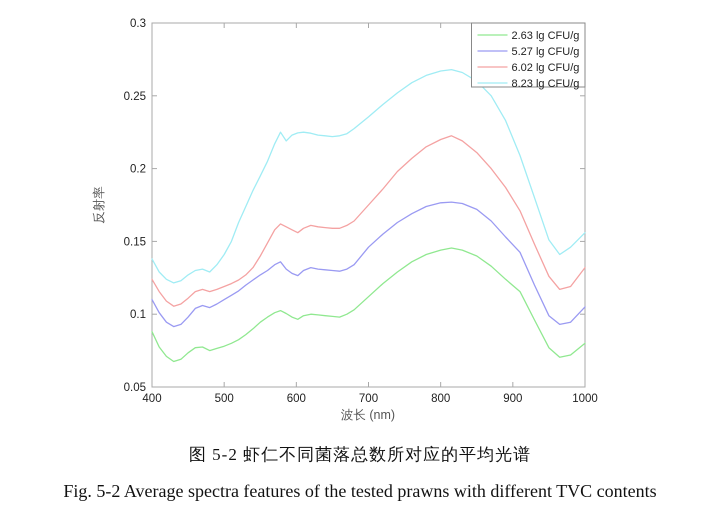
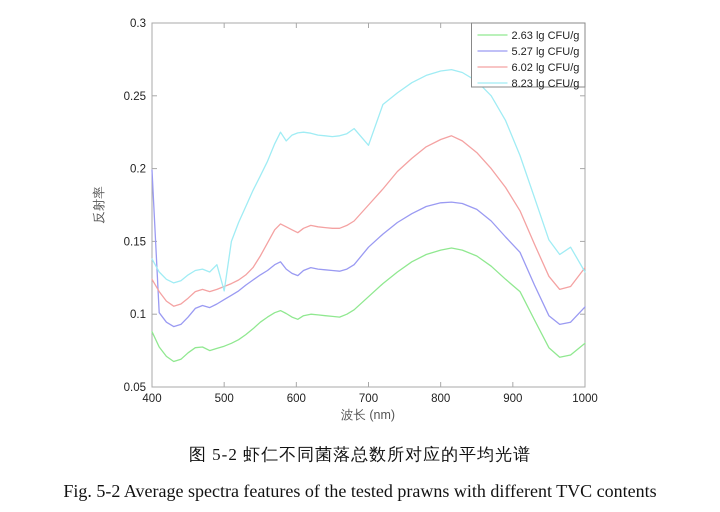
5.27 lg CFU/g/400: 0.110 -> 0.199
8.23 lg CFU/g/500: 0.141 -> 0.116
8.23 lg CFU/g/700: 0.235 -> 0.216
8.23 lg CFU/g/1000: 0.156 -> 0.129
